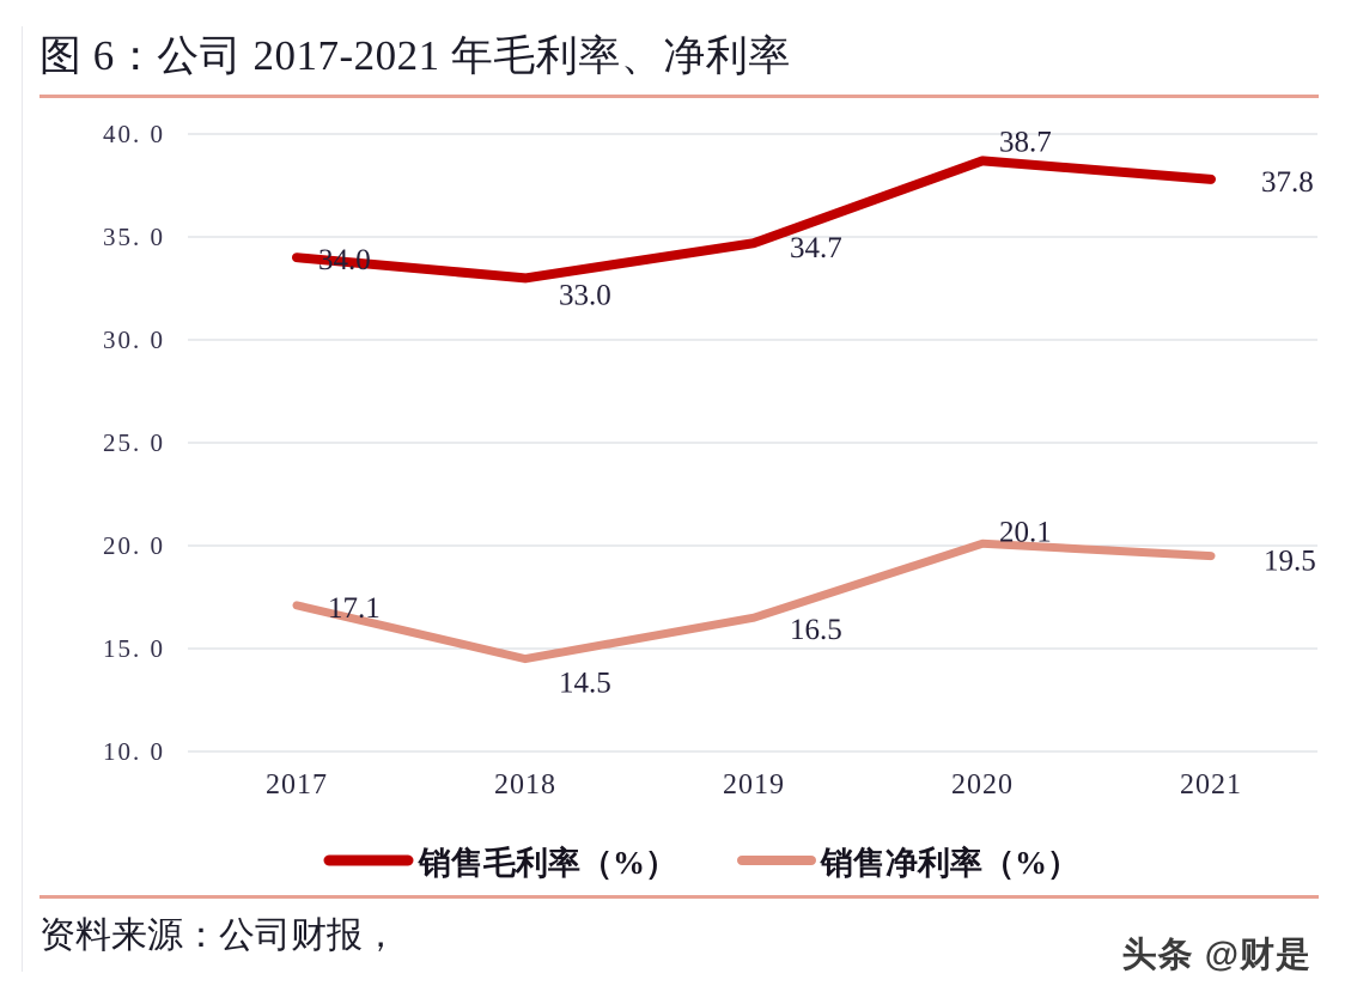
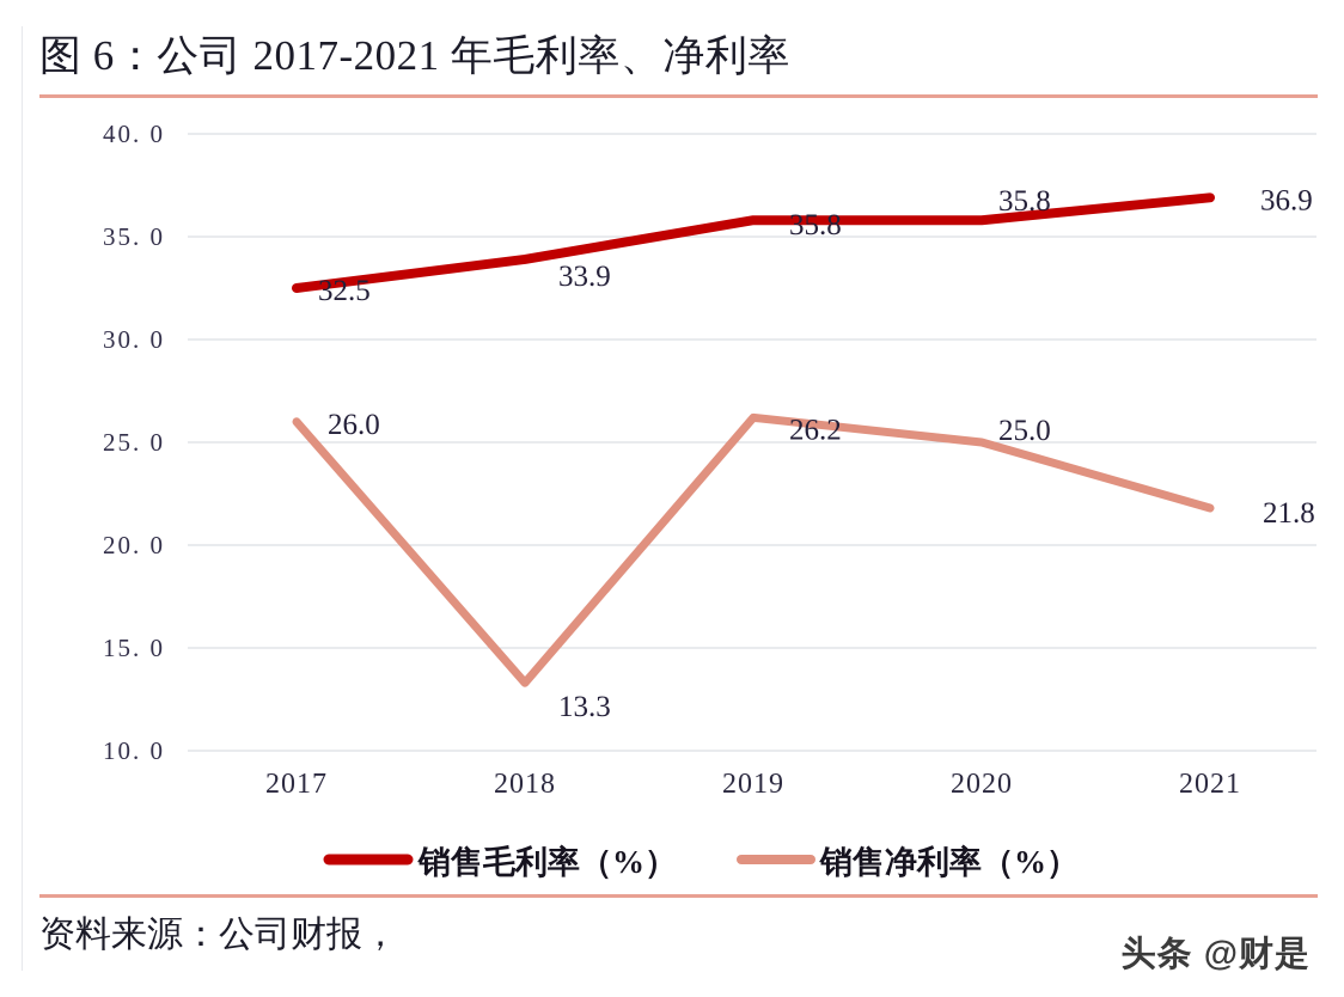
销售毛利率（%）/2017: 34.0 -> 32.5
销售净利率（%）/2017: 17.1 -> 26.0
销售毛利率（%）/2018: 33.0 -> 33.9
销售净利率（%）/2018: 14.5 -> 13.3
销售毛利率（%）/2019: 34.7 -> 35.8
销售净利率（%）/2019: 16.5 -> 26.2
销售毛利率（%）/2020: 38.7 -> 35.8
销售净利率（%）/2020: 20.1 -> 25.0
销售毛利率（%）/2021: 37.8 -> 36.9
销售净利率（%）/2021: 19.5 -> 21.8
